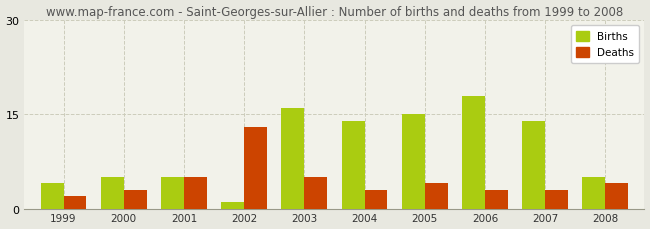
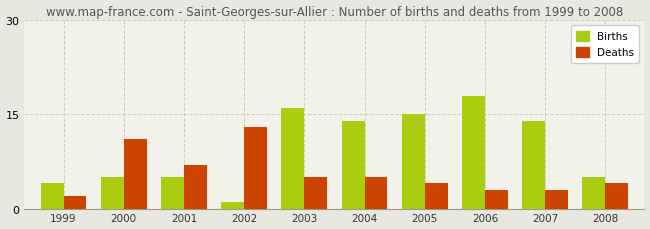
Deaths/2000: 3 -> 11
Deaths/2001: 5 -> 7
Deaths/2004: 3 -> 5
